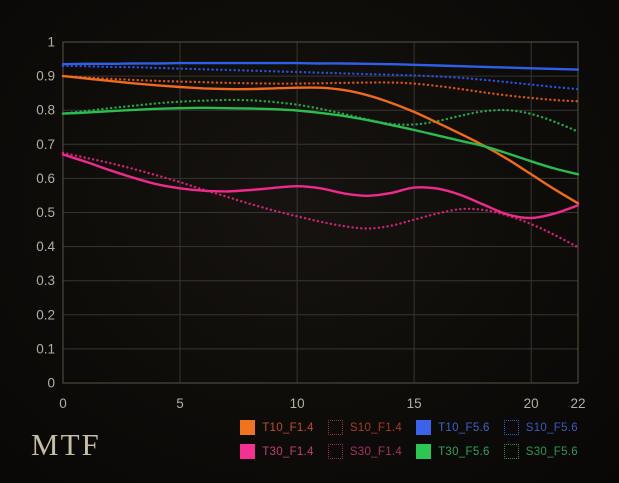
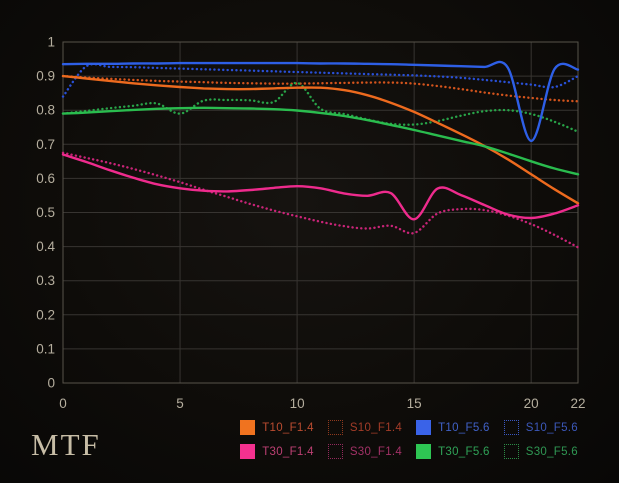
S10_F5.6/0: 0.93 -> 0.84
S30_F5.6/5: 0.82 -> 0.79
S30_F5.6/10: 0.82 -> 0.88
T30_F1.4/15: 0.57 -> 0.48
S30_F1.4/15: 0.48 -> 0.44
T10_F5.6/20: 0.92 -> 0.71
S10_F5.6/22: 0.86 -> 0.90
